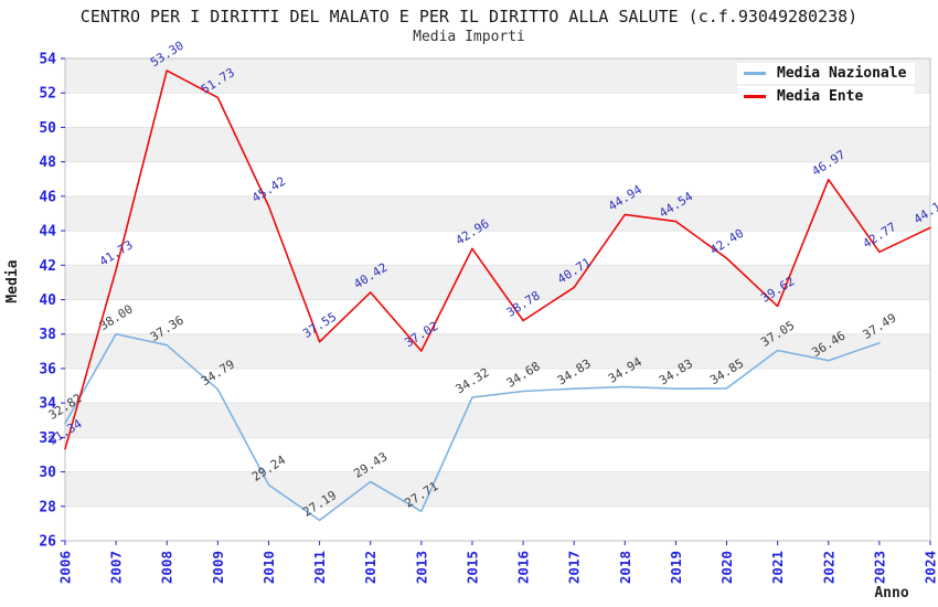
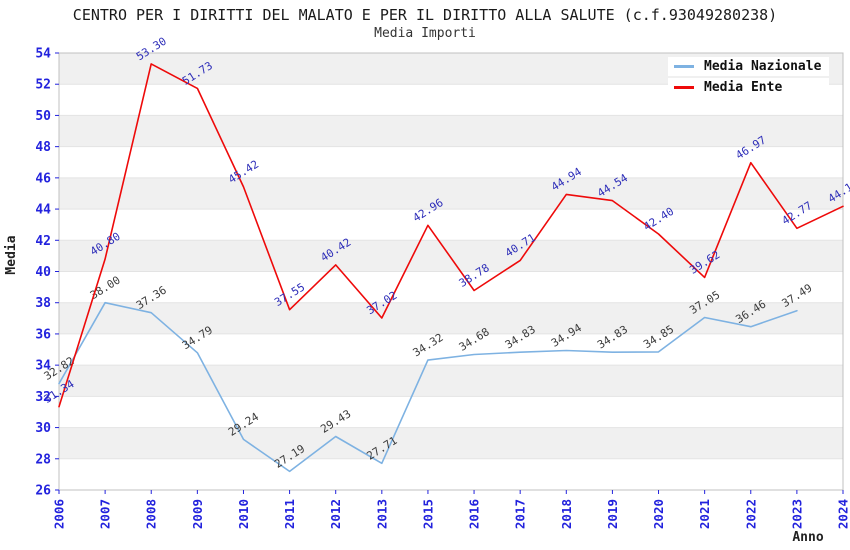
Media Ente/2007: 41.73 -> 40.80
